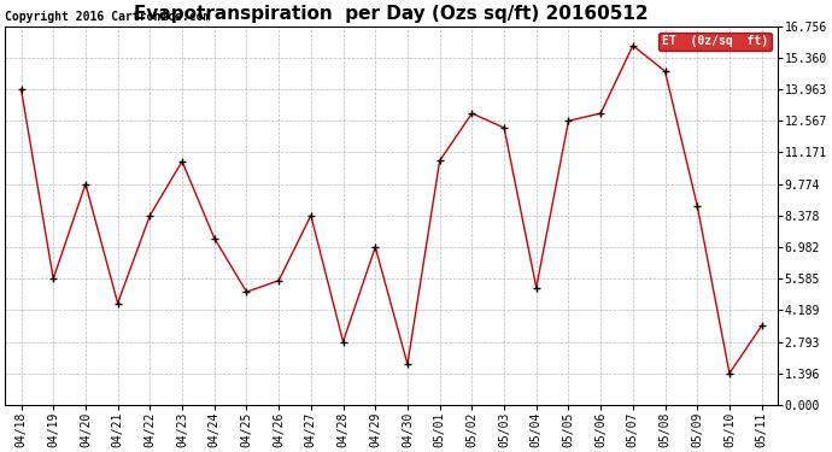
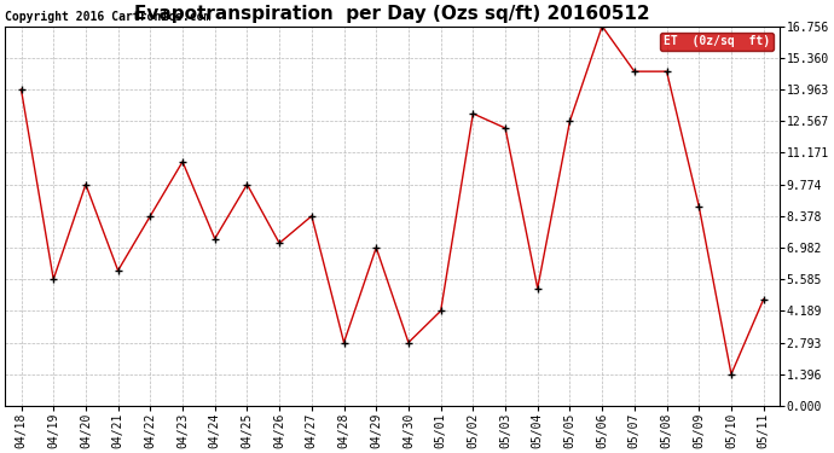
04/21: 4.5 -> 6.0
04/25: 5.0 -> 9.8
04/26: 5.5 -> 7.2
04/30: 1.8 -> 2.8
05/01: 10.8 -> 4.2
05/06: 12.9 -> 16.8
05/07: 15.9 -> 14.8
05/11: 3.5 -> 4.7
